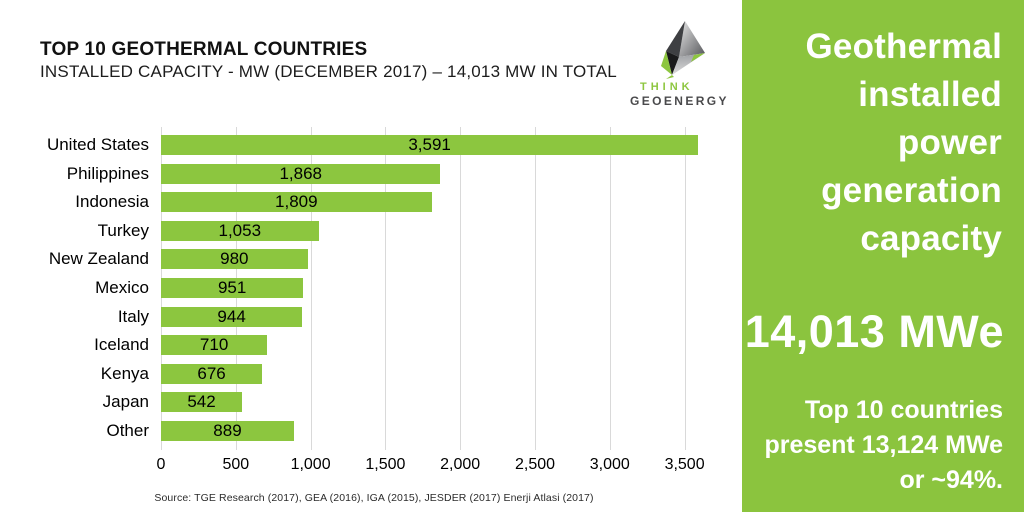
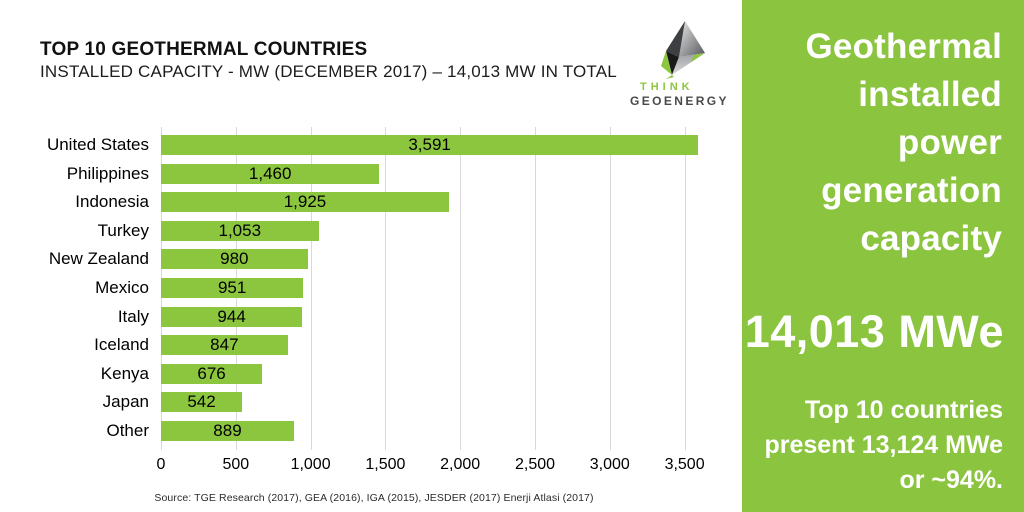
Philippines: 1,868 -> 1,460
Indonesia: 1,809 -> 1,925
Iceland: 710 -> 847
